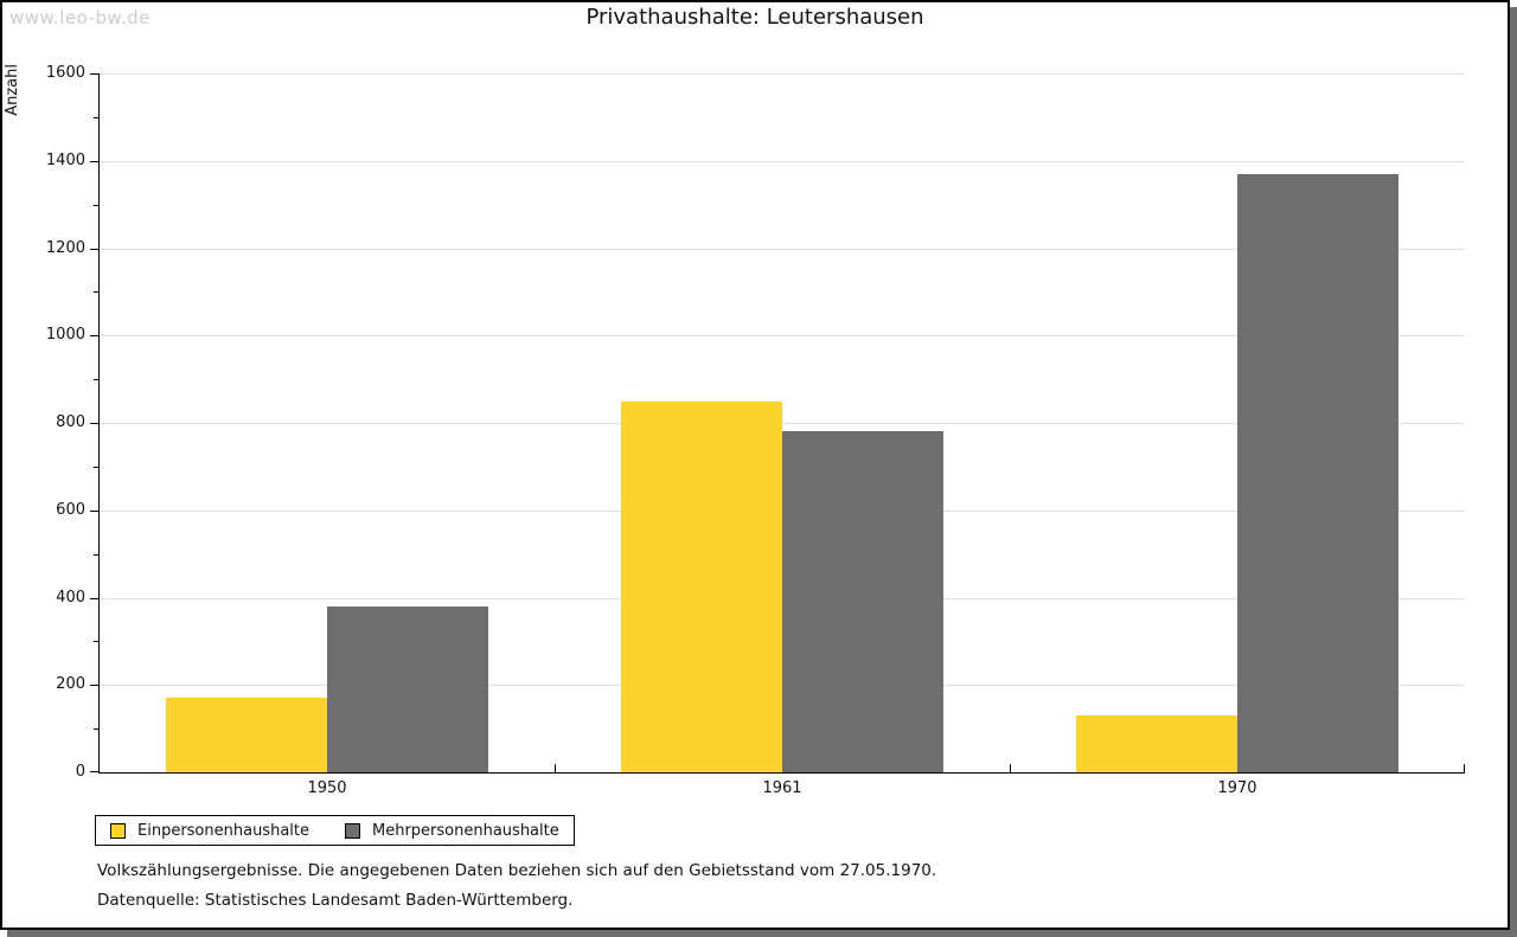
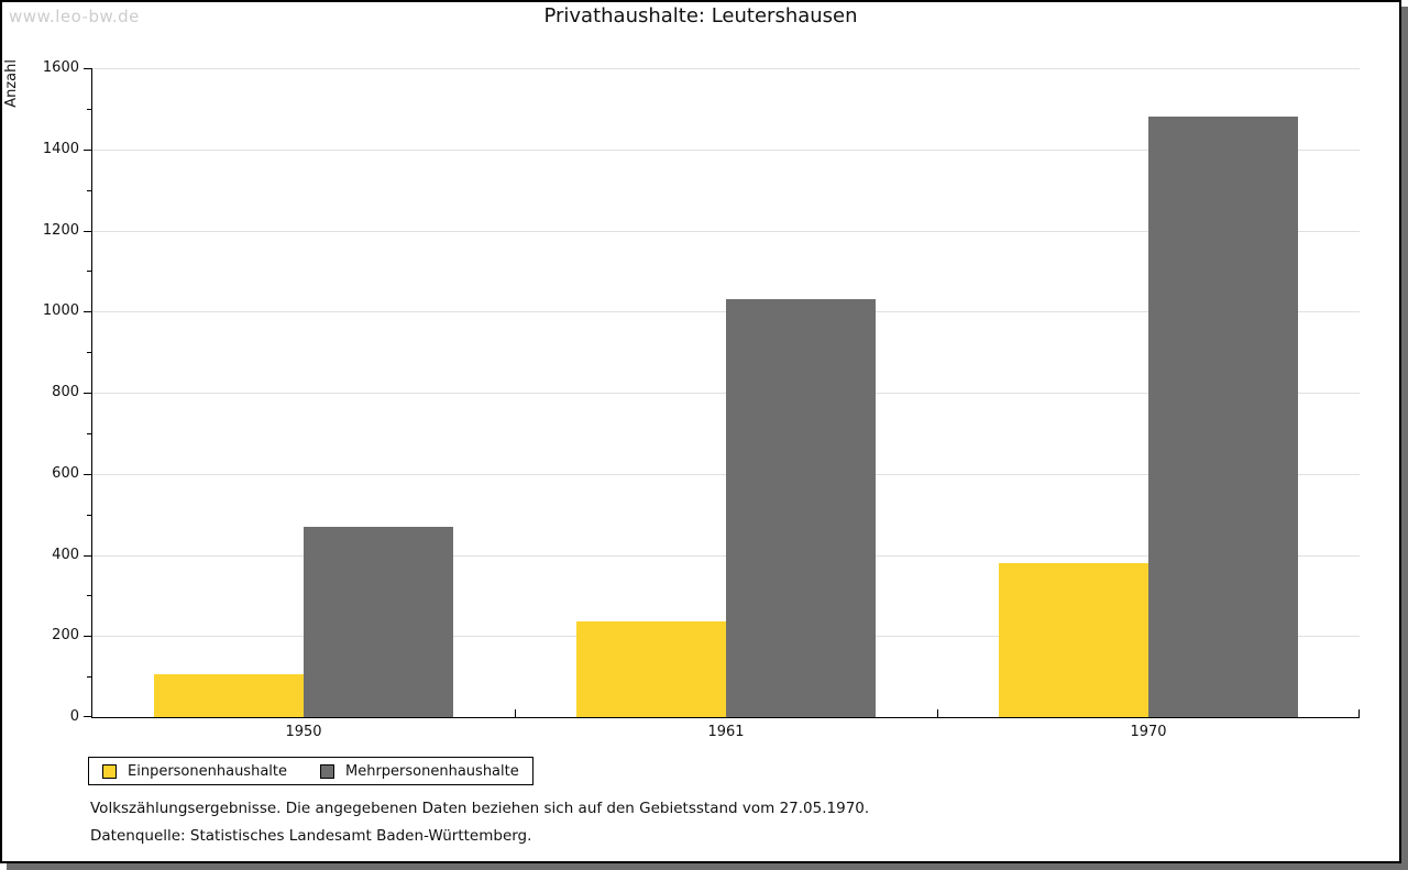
Einpersonenhaushalte/1950: 170 -> 100
Mehrpersonenhaushalte/1950: 380 -> 470
Einpersonenhaushalte/1961: 850 -> 240
Mehrpersonenhaushalte/1961: 780 -> 1030
Einpersonenhaushalte/1970: 130 -> 380
Mehrpersonenhaushalte/1970: 1370 -> 1480
